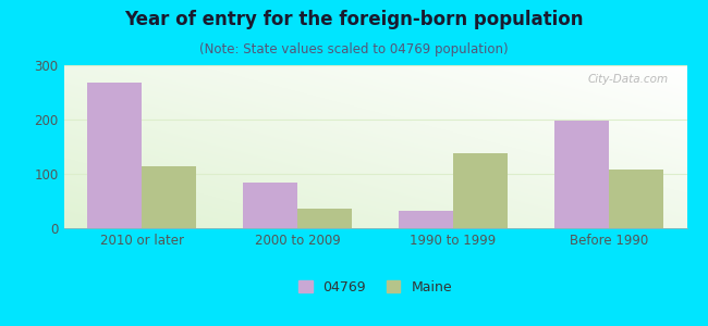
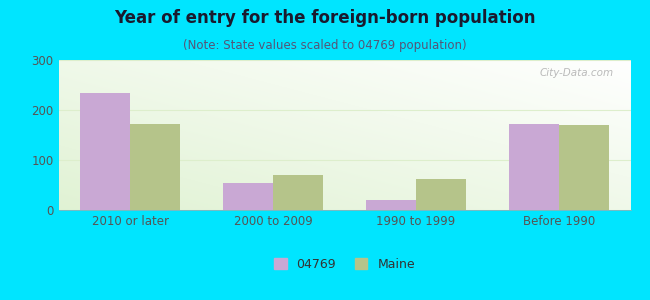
04769/2010 or later: 268 -> 235
Maine/2010 or later: 114 -> 172
04769/2000 to 2009: 84 -> 55
Maine/2000 to 2009: 36 -> 70
04769/1990 to 1999: 32 -> 20
Maine/1990 to 1999: 138 -> 63
04769/Before 1990: 198 -> 172
Maine/Before 1990: 108 -> 170
